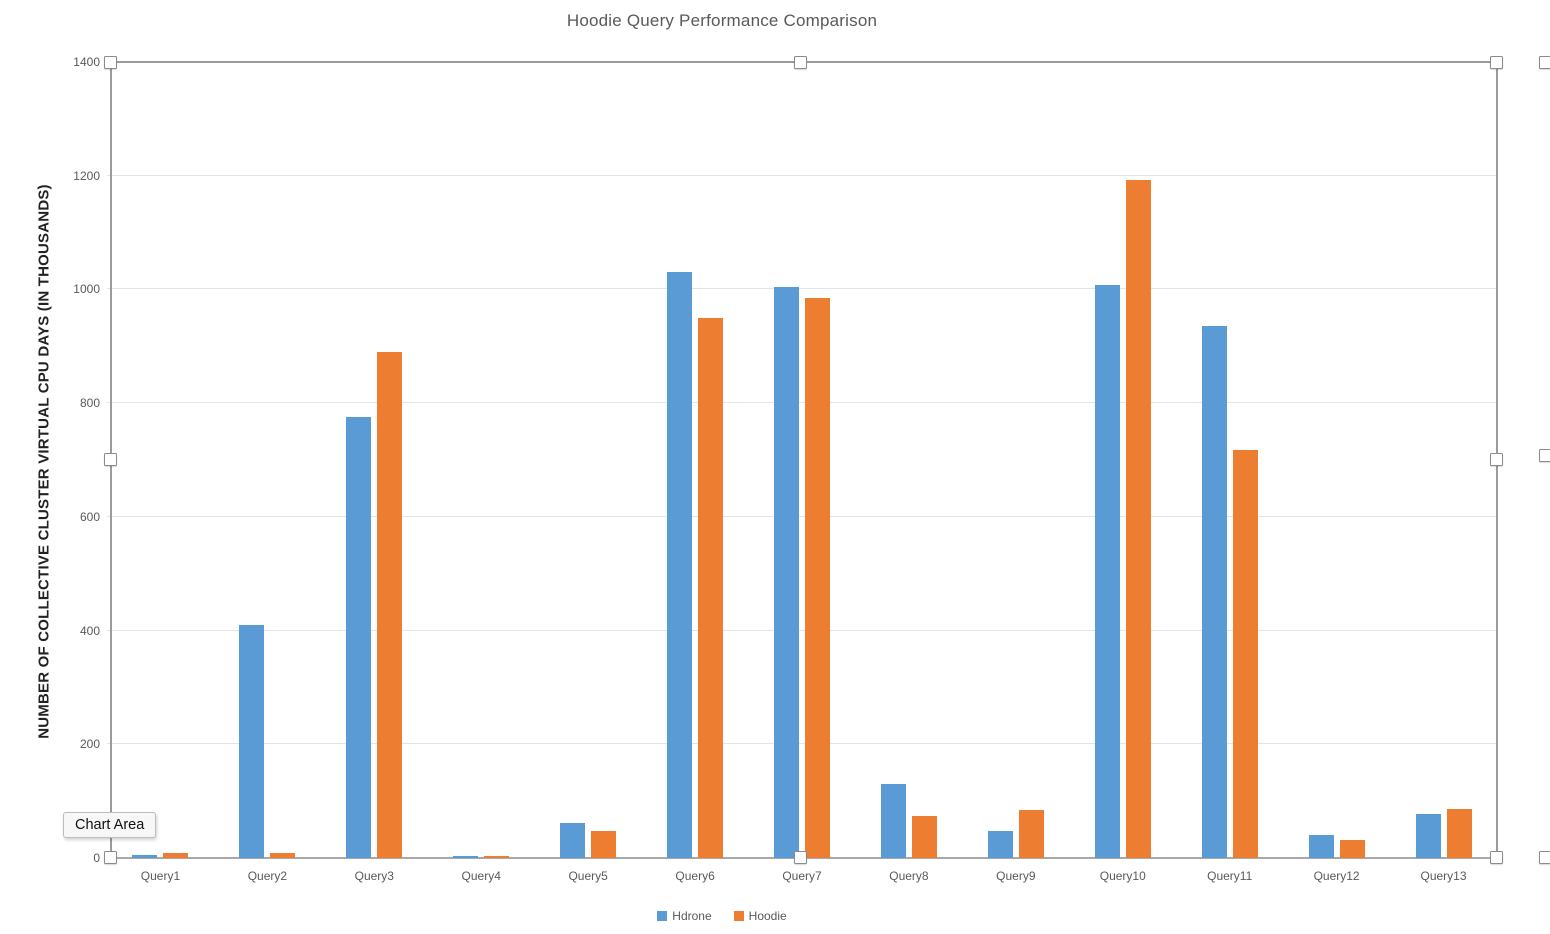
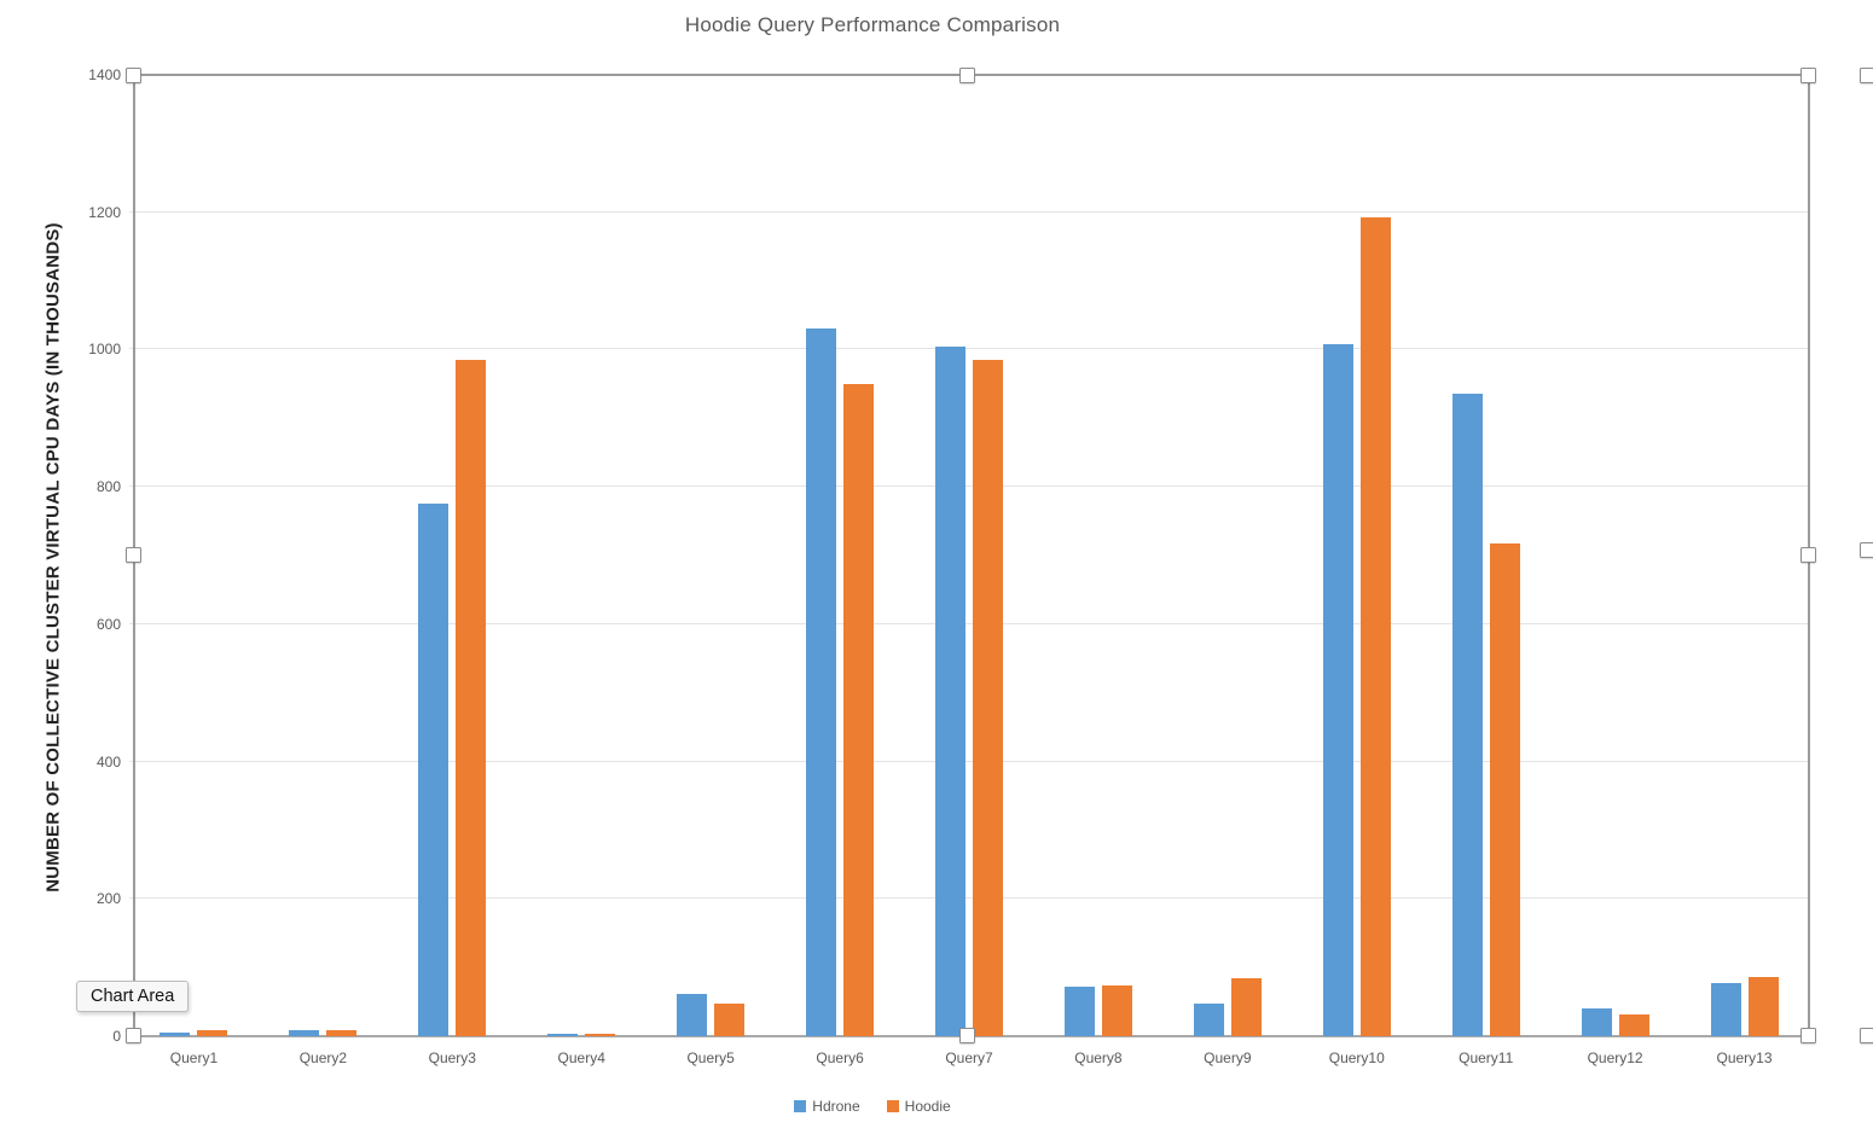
Hdrone/Query2: 410 -> 10
Hoodie/Query3: 890 -> 980
Hdrone/Query8: 130 -> 70
